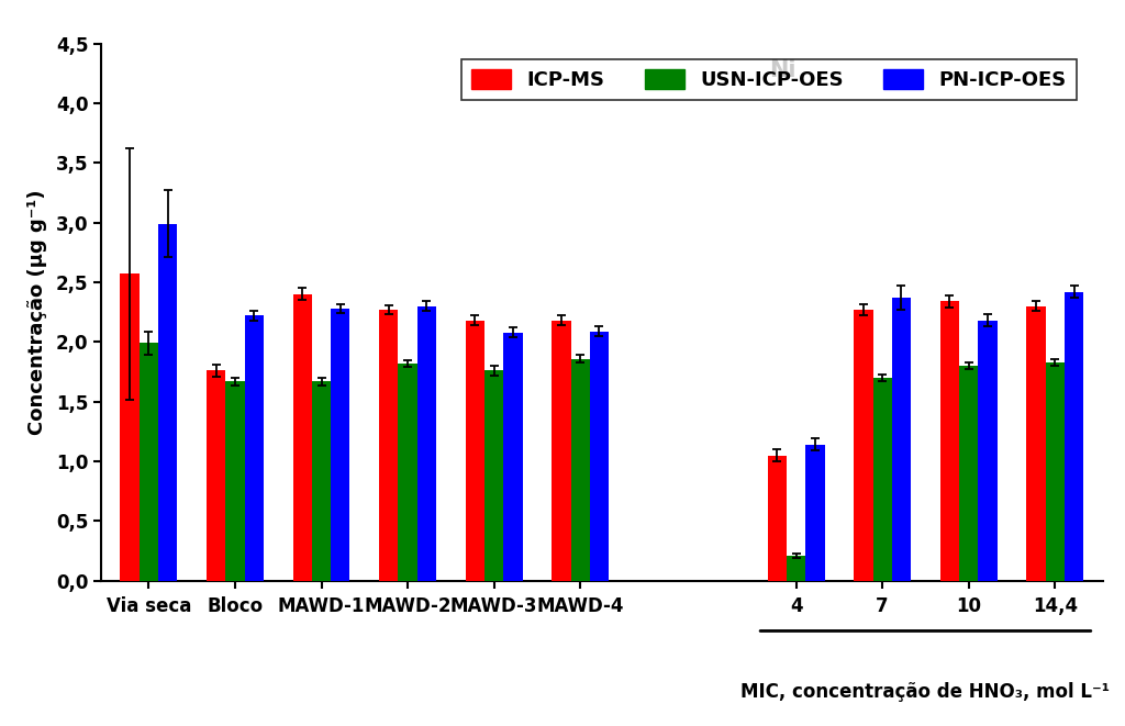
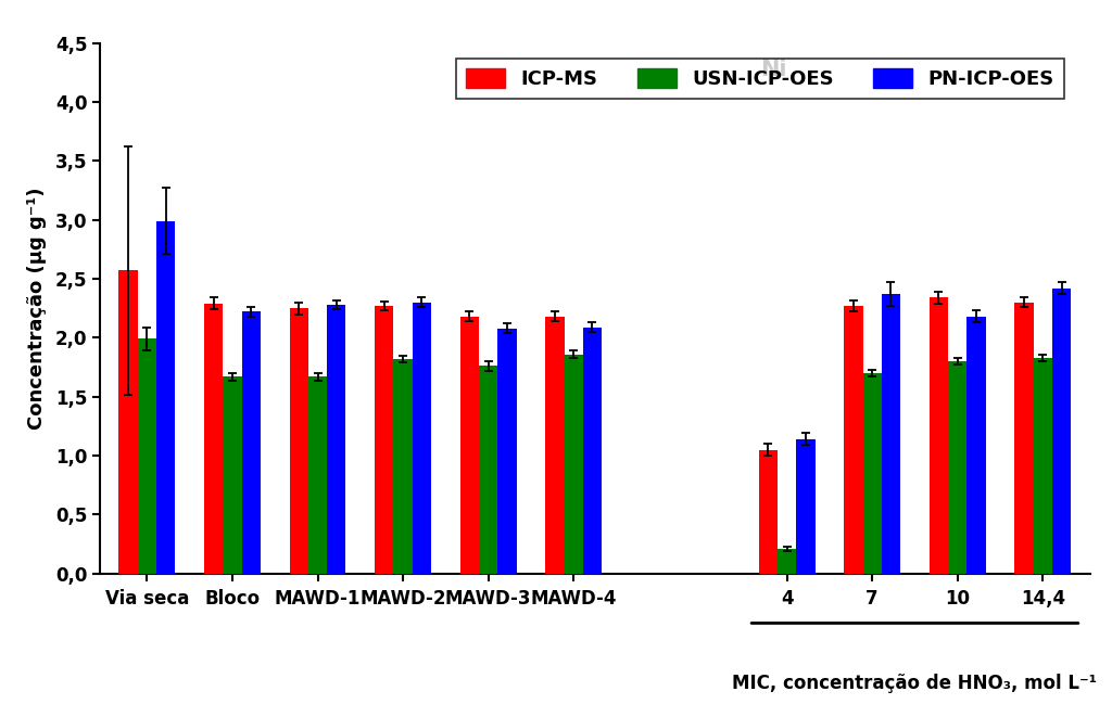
ICP-MS/Bloco: 1,76 -> 2,29
ICP-MS/MAWD-1: 2,40 -> 2,25
